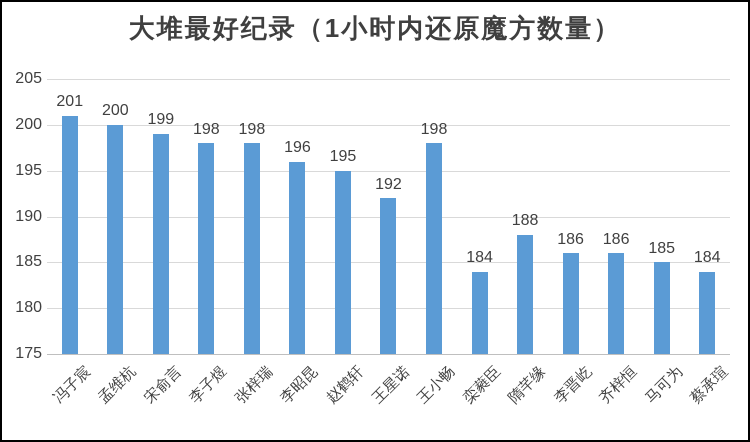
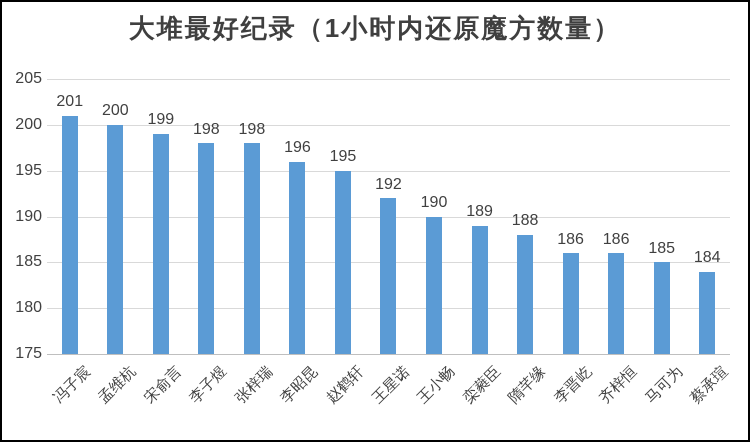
王小畅: 198 -> 190
栾蕤臣: 184 -> 189
